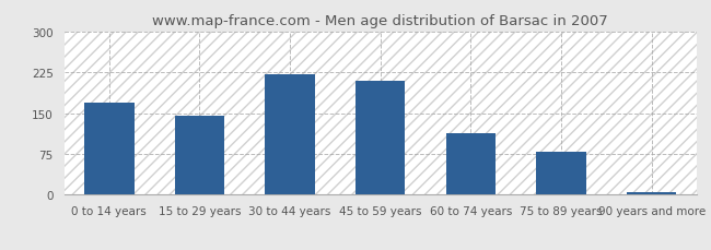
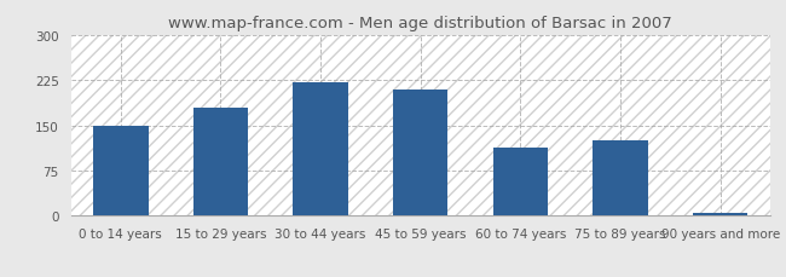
0 to 14 years: 170 -> 150
15 to 29 years: 145 -> 180
75 to 89 years: 80 -> 125
